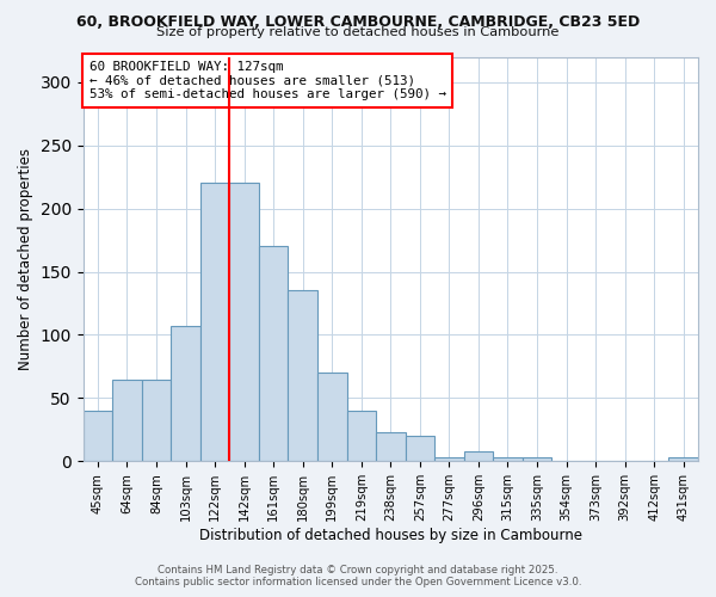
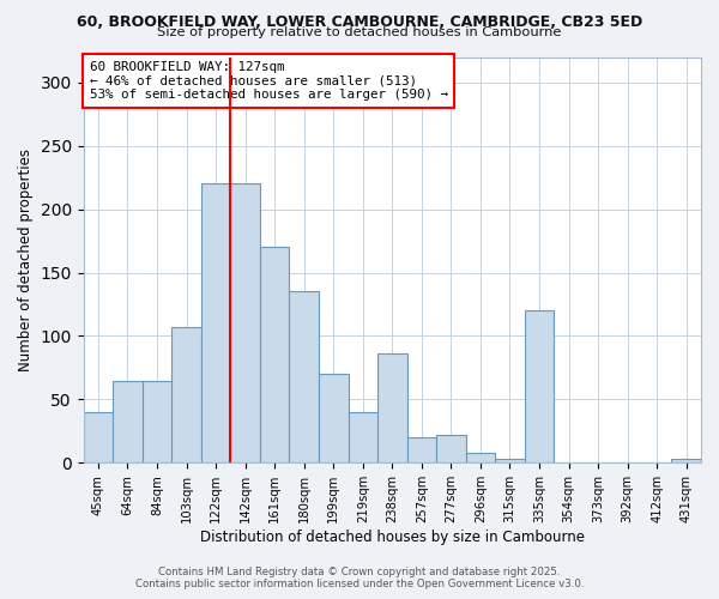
238sqm: 23 -> 86
277sqm: 3 -> 22
335sqm: 3 -> 120
